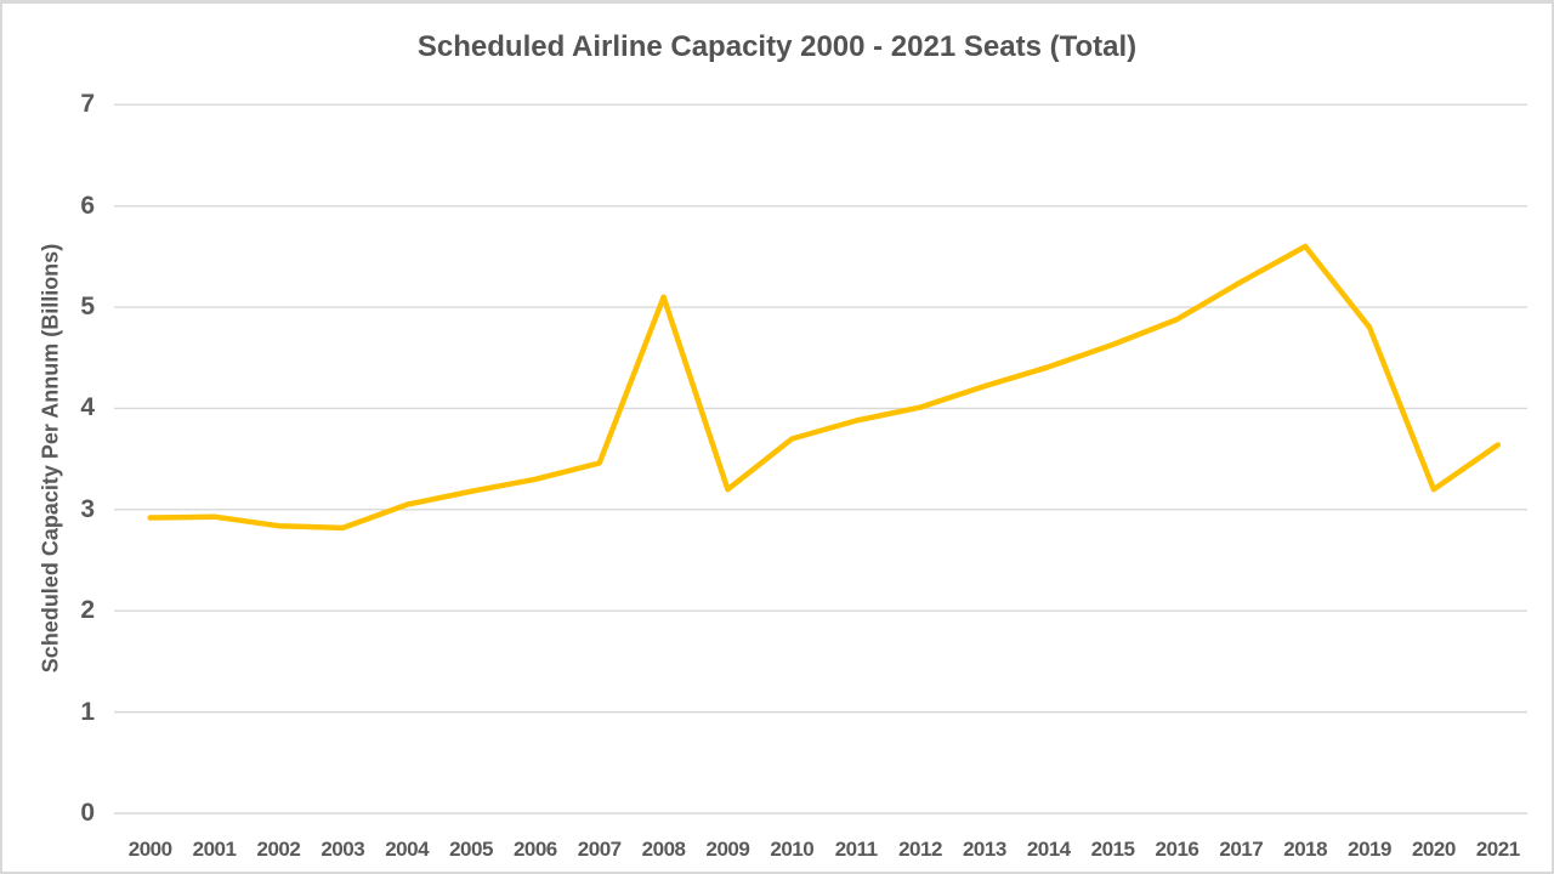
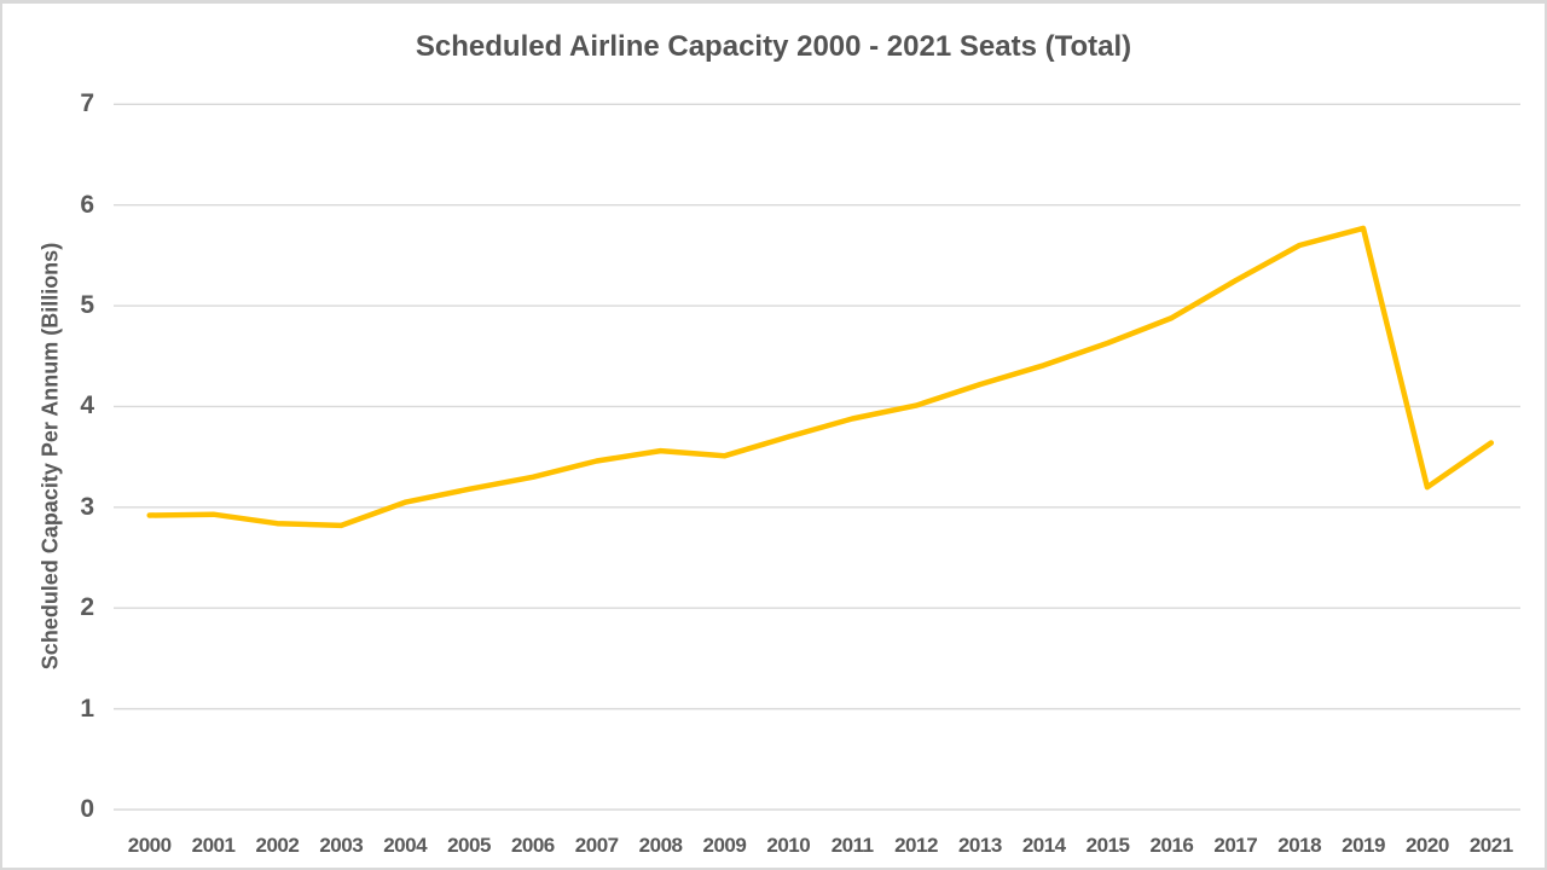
2008: 5.1 -> 3.6
2009: 3.2 -> 3.5
2019: 4.8 -> 5.8
